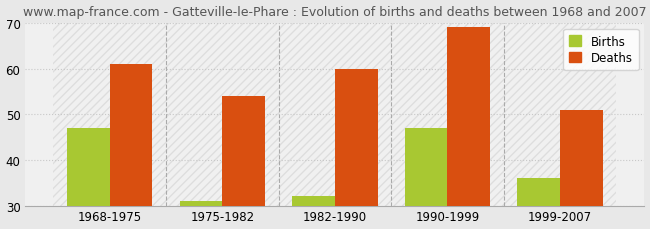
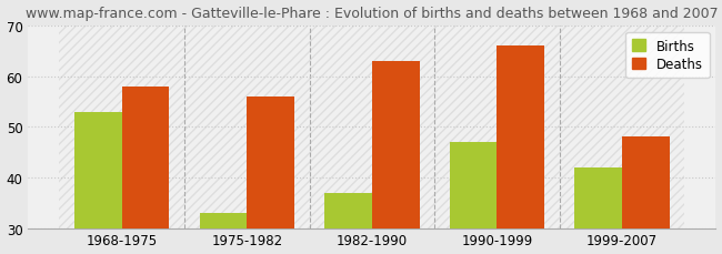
Births/1968-1975: 47 -> 53
Deaths/1968-1975: 61 -> 58
Births/1975-1982: 31 -> 33
Deaths/1975-1982: 54 -> 56
Births/1982-1990: 32 -> 37
Deaths/1982-1990: 60 -> 63
Deaths/1990-1999: 69 -> 66
Births/1999-2007: 36 -> 42
Deaths/1999-2007: 51 -> 48
